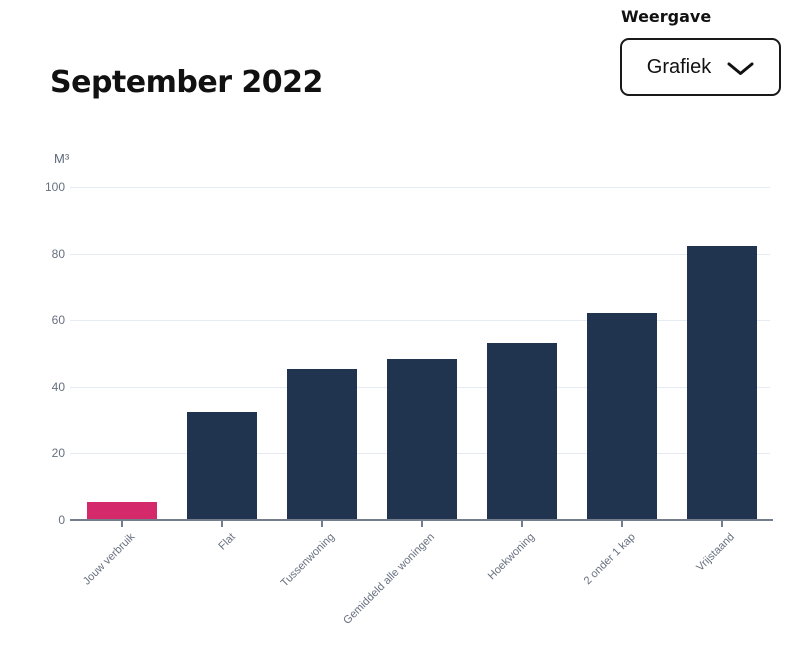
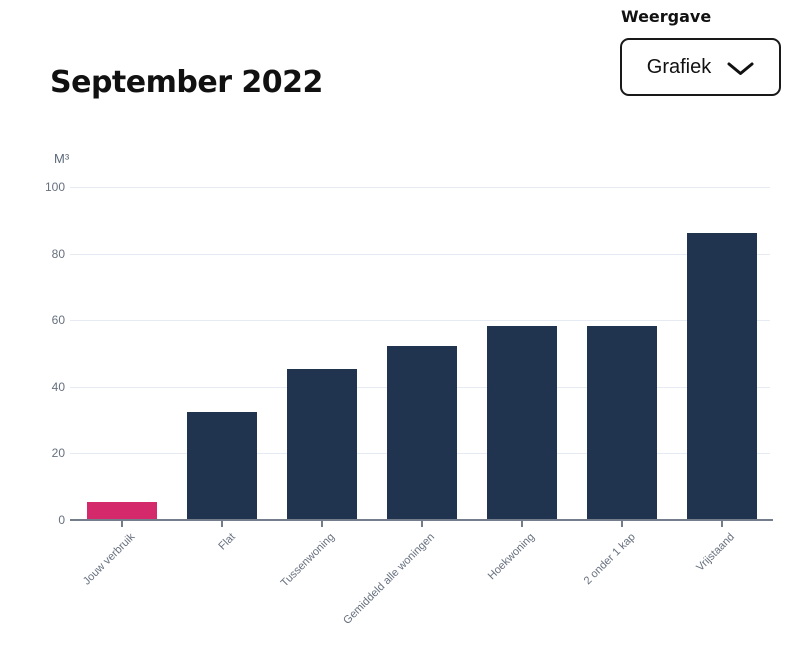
Gemiddeld alle woningen: 48 -> 52
Hoekwoning: 53 -> 58
2 onder 1 kap: 62 -> 58
Vrijstaand: 82 -> 86
